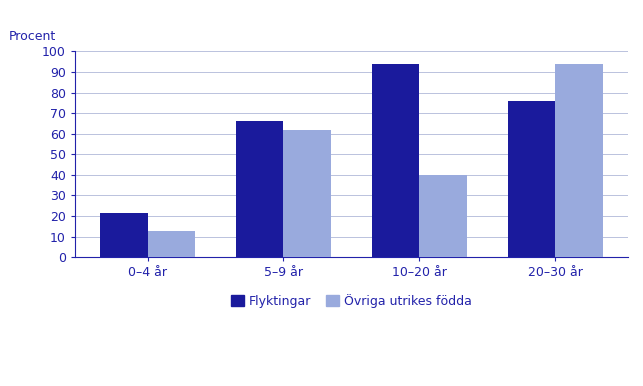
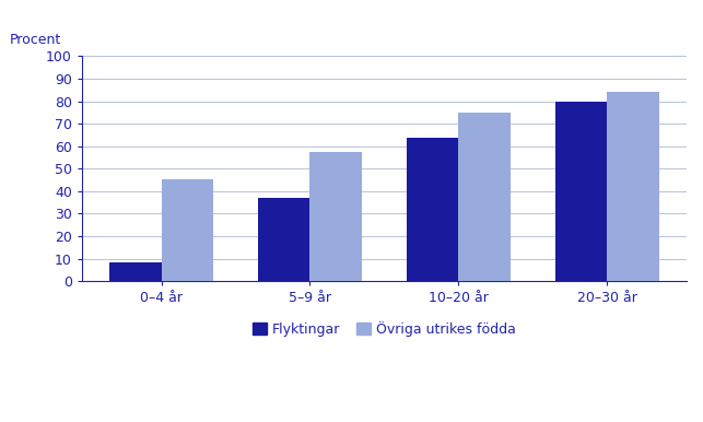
Flyktingar/0–4 år: 21.5 -> 8.5
Övriga utrikes födda/0–4 år: 12.5 -> 45.5
Flyktingar/5–9 år: 66.0 -> 37.0
Övriga utrikes födda/5–9 år: 62.0 -> 57.5
Flyktingar/10–20 år: 94.0 -> 64.0
Övriga utrikes födda/10–20 år: 40.0 -> 75.0
Flyktingar/20–30 år: 76.0 -> 80.0
Övriga utrikes födda/20–30 år: 94.0 -> 84.0
